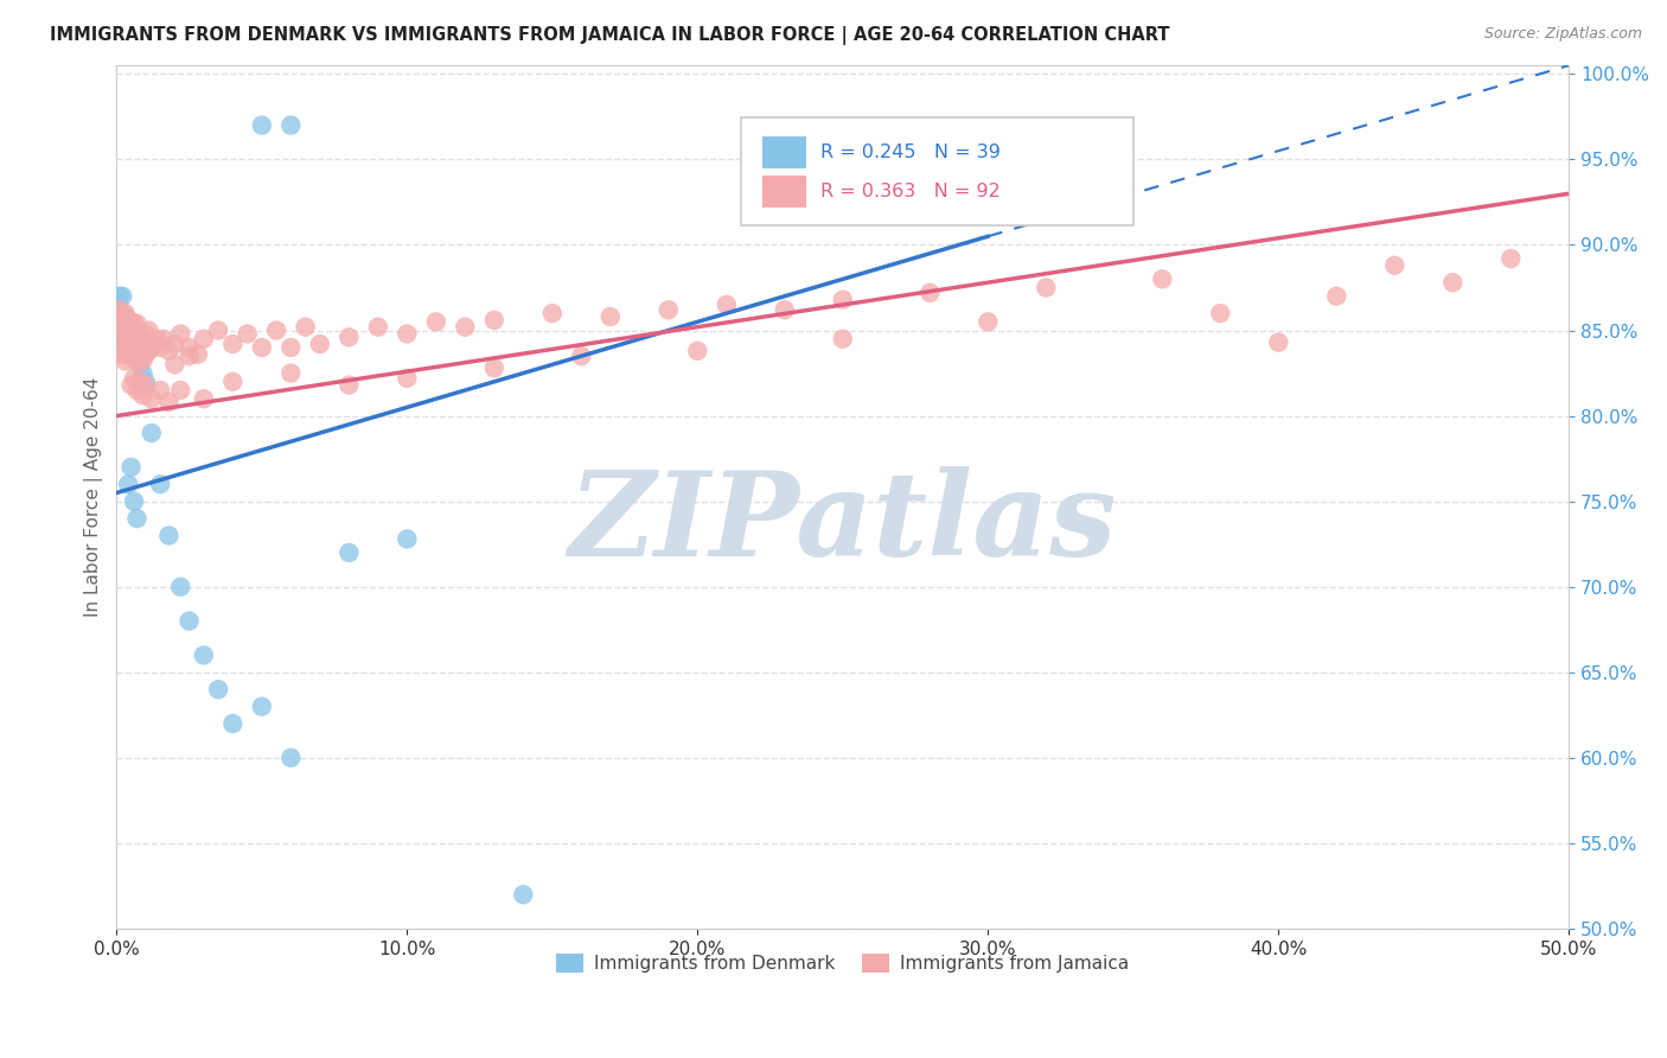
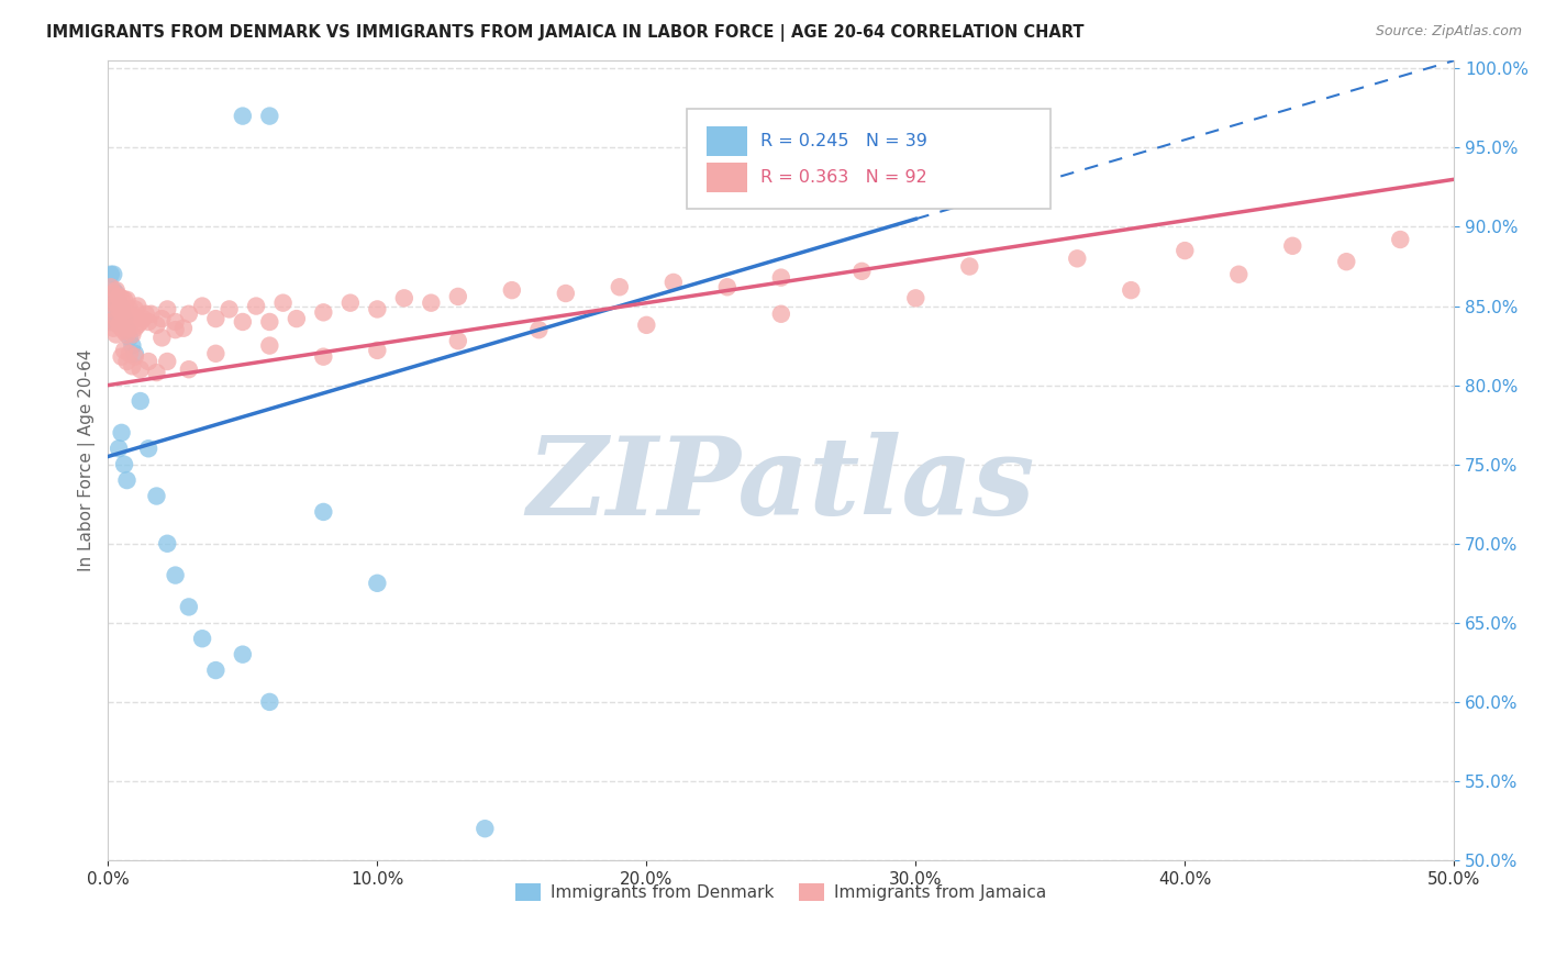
Immigrants from Denmark/10.0%: 72.8% -> 67.5%
Immigrants from Jamaica/40.0%: 84.3% -> 88.5%
